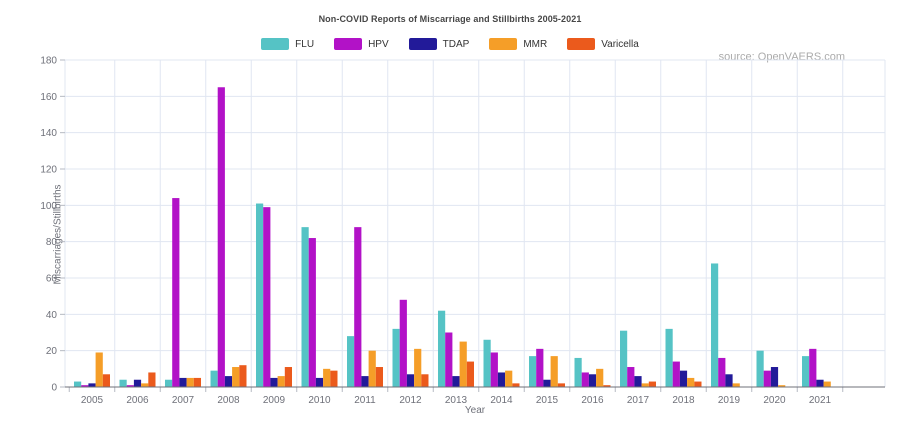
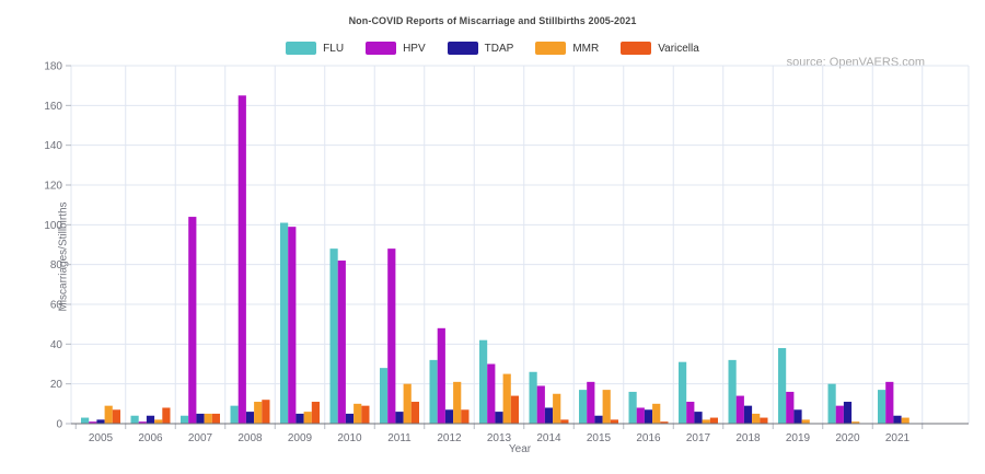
MMR/2005: 19 -> 9
MMR/2014: 9 -> 15
FLU/2019: 68 -> 38
